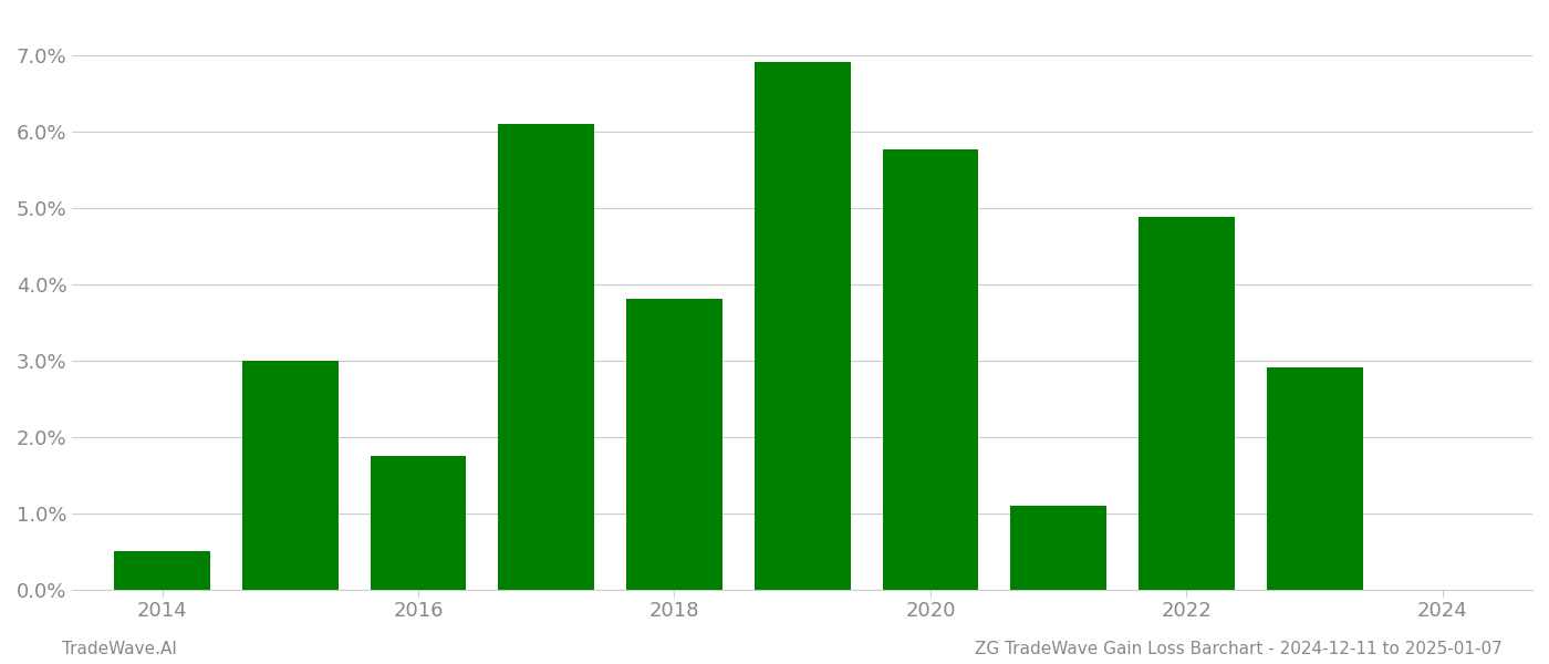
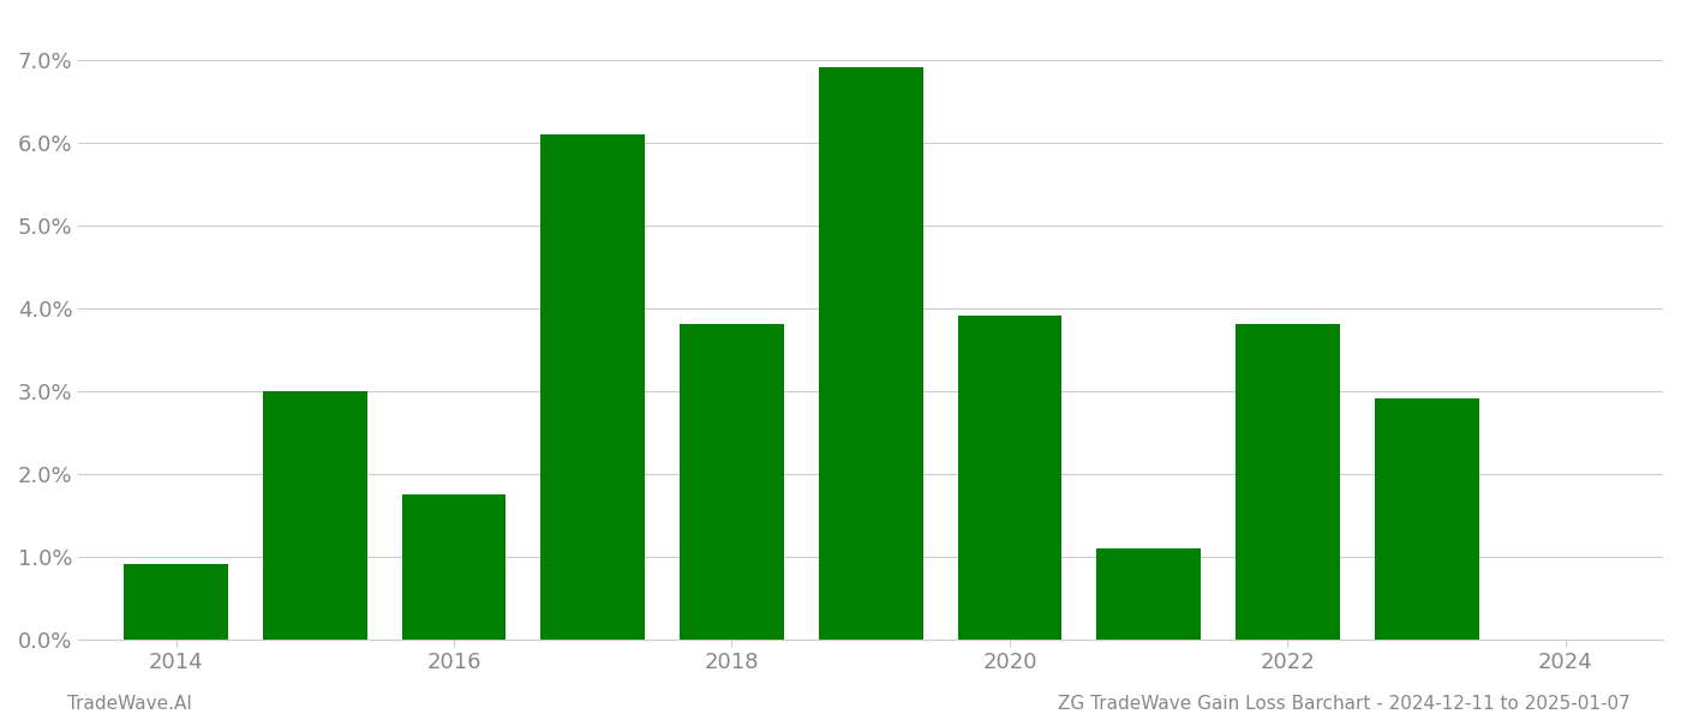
2014: 0.50% -> 0.90%
2020: 5.76% -> 3.90%
2022: 4.88% -> 3.80%
